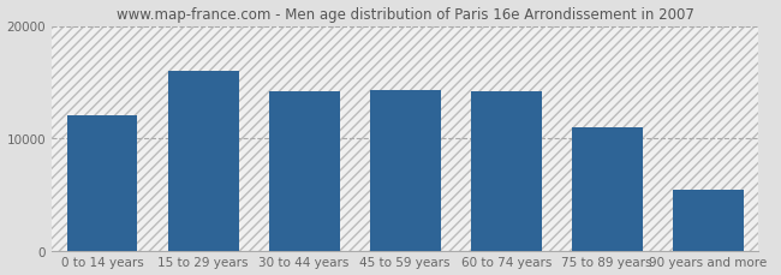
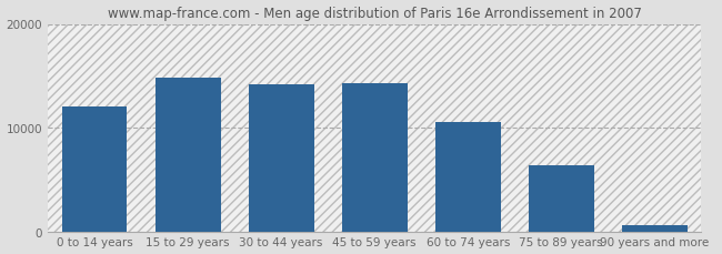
15 to 29 years: 16000 -> 14800
60 to 74 years: 14200 -> 10500
75 to 89 years: 11000 -> 6400
90 years and more: 5400 -> 600
